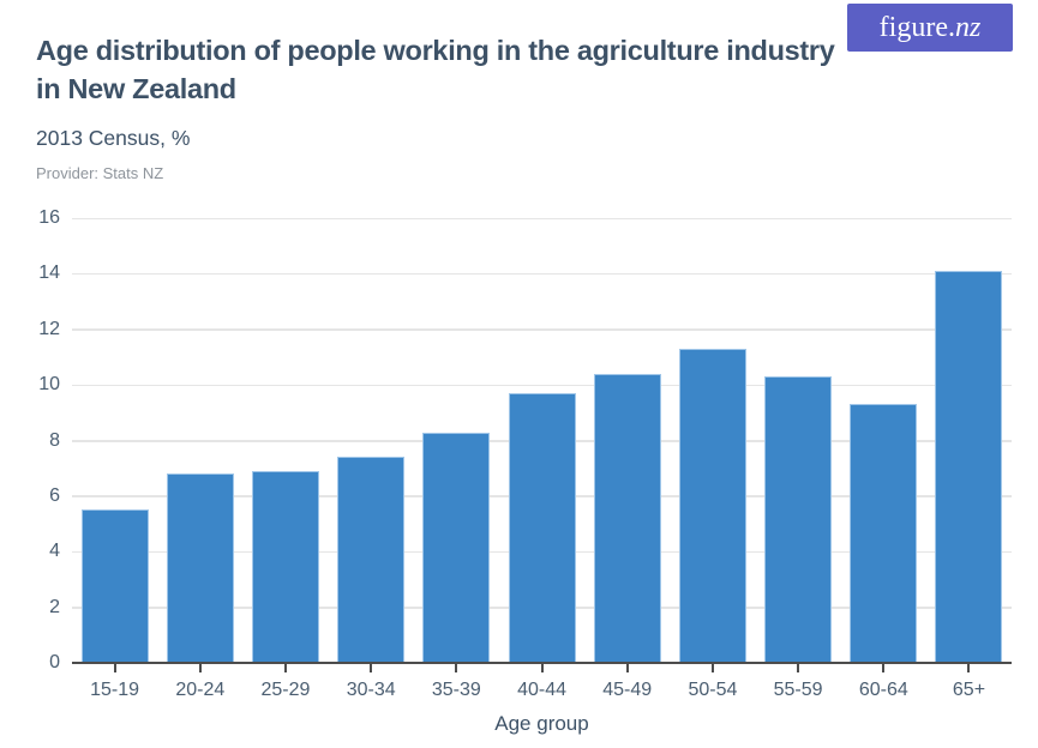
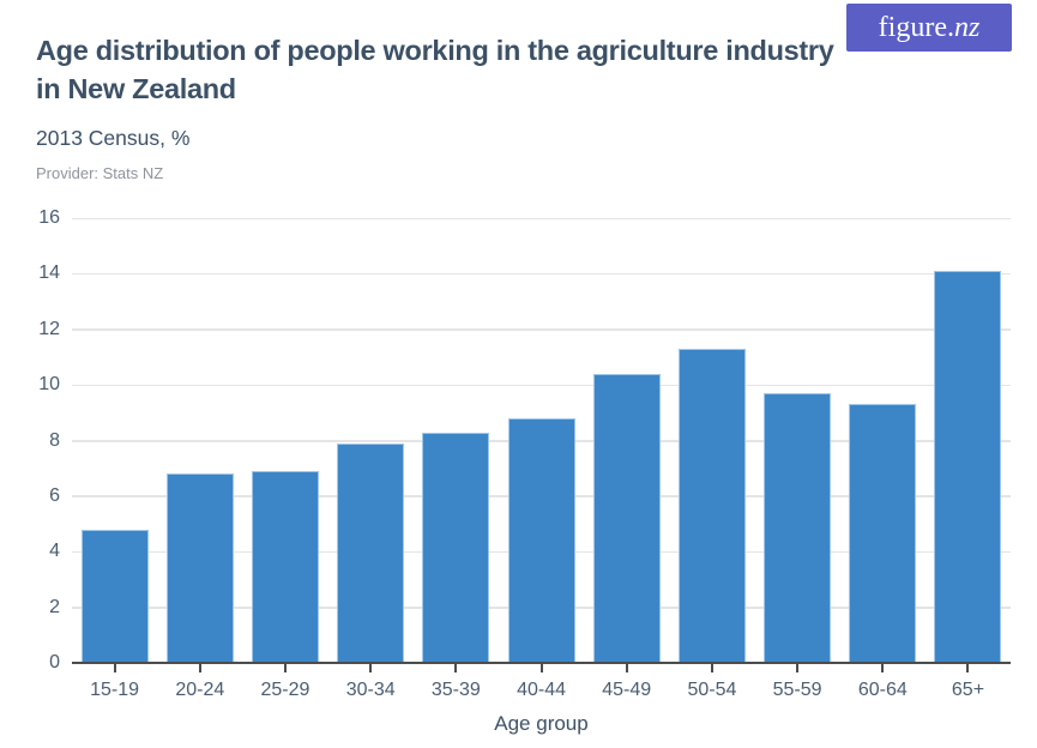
15-19: 5.5 -> 4.8
30-34: 7.4 -> 7.9
40-44: 9.7 -> 8.8
55-59: 10.3 -> 9.7
